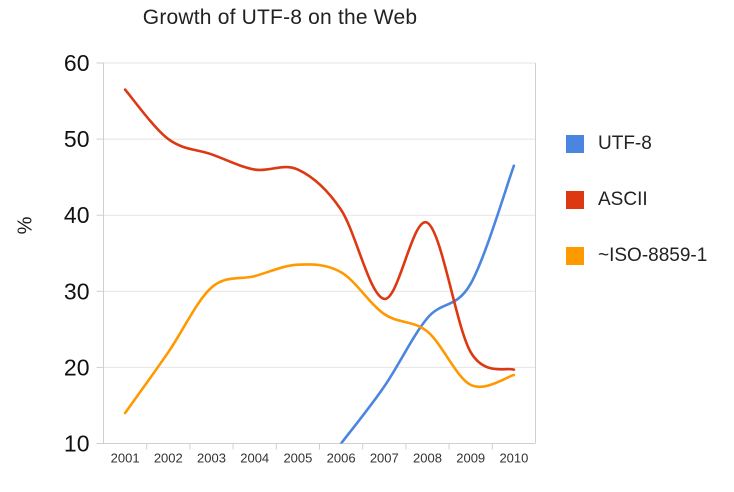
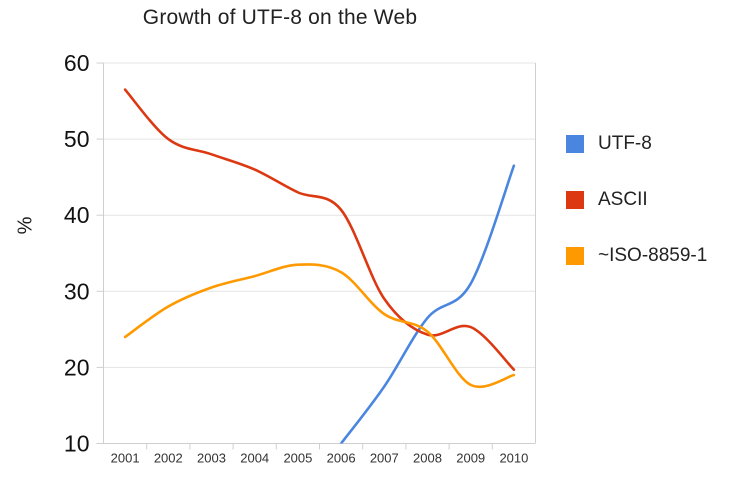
~ISO-8859-1/2001: 14 -> 24
~ISO-8859-1/2002: 22 -> 28
ASCII/2005: 46 -> 43
ASCII/2008: 39 -> 24
ASCII/2009: 22 -> 25
